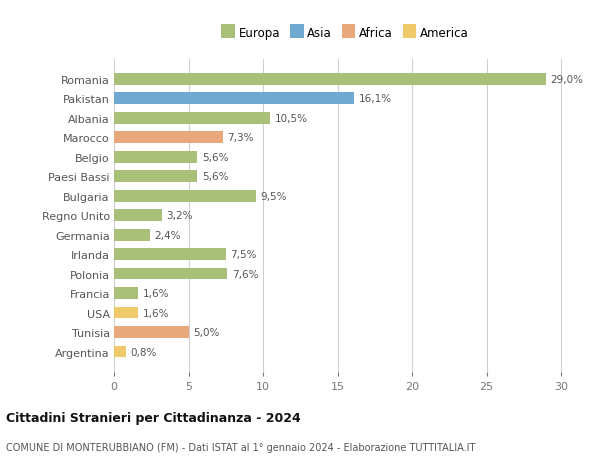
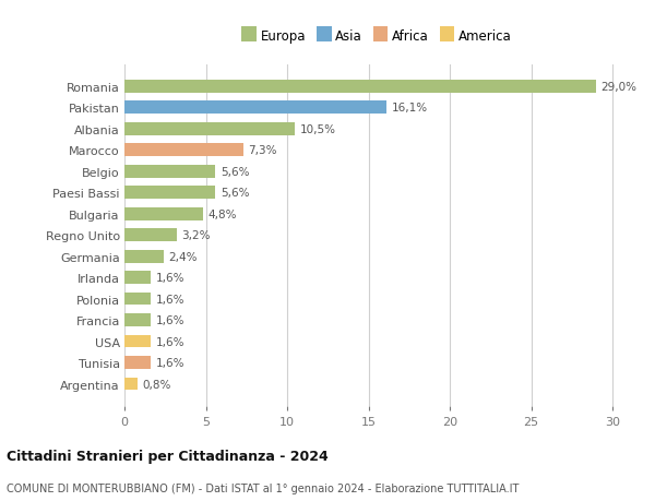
Bulgaria: 9,5% -> 4,8%
Irlanda: 7,5% -> 1,6%
Polonia: 7,6% -> 1,6%
Tunisia: 5,0% -> 1,6%
